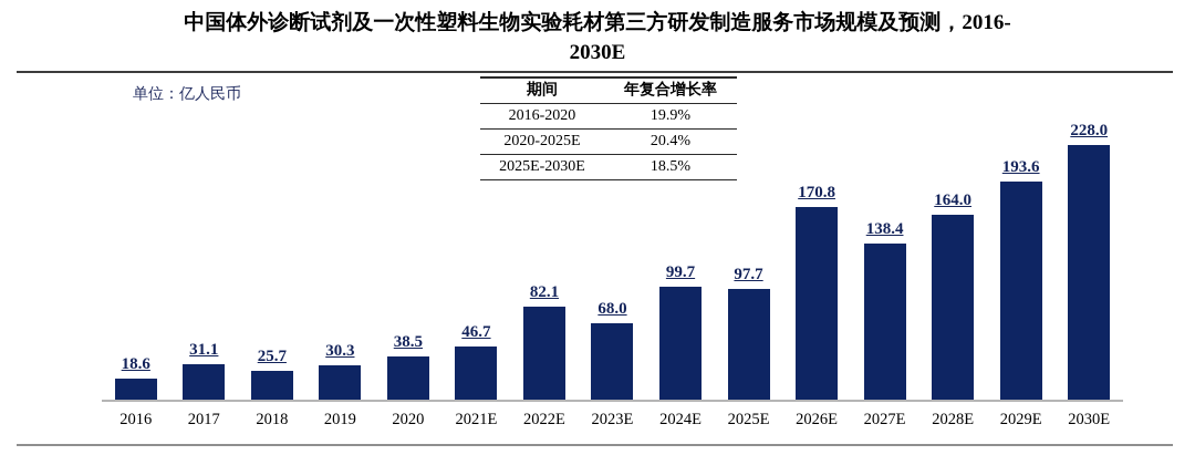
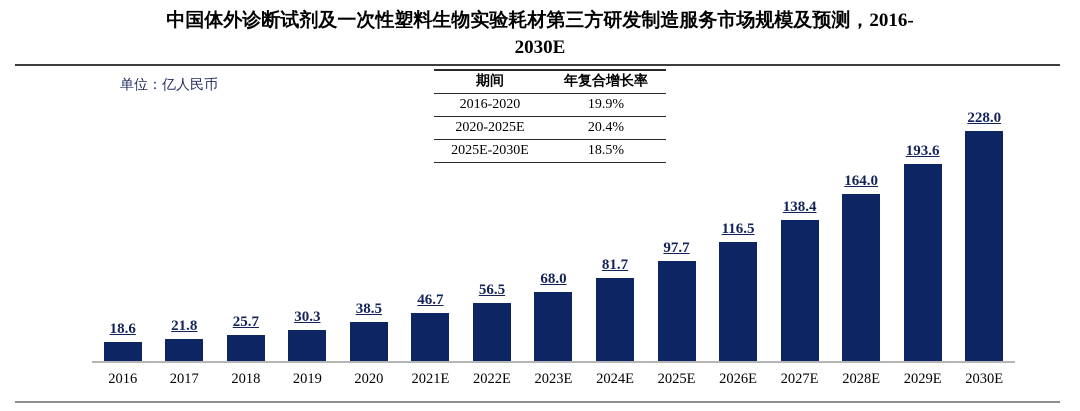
2017: 31.1 -> 21.8
2022E: 82.1 -> 56.5
2024E: 99.7 -> 81.7
2026E: 170.8 -> 116.5
